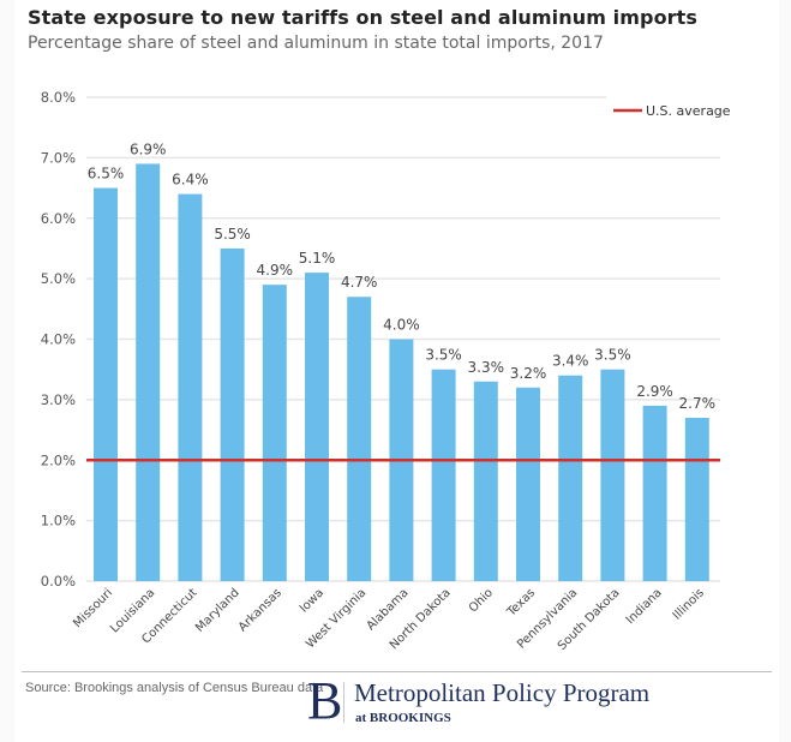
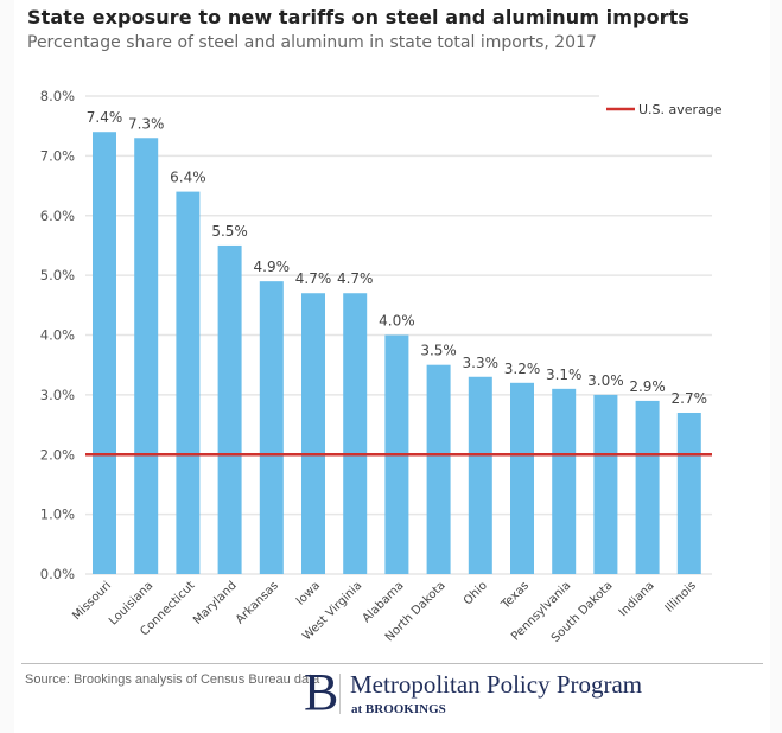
Missouri: 6.5% -> 7.4%
Louisiana: 6.9% -> 7.3%
Iowa: 5.1% -> 4.7%
Pennsylvania: 3.4% -> 3.1%
South Dakota: 3.5% -> 3.0%
